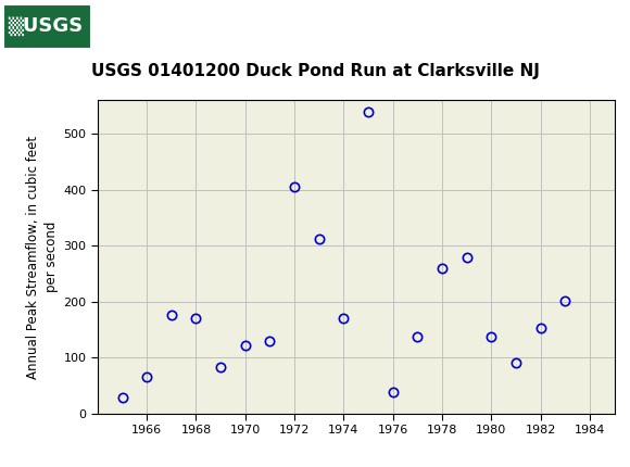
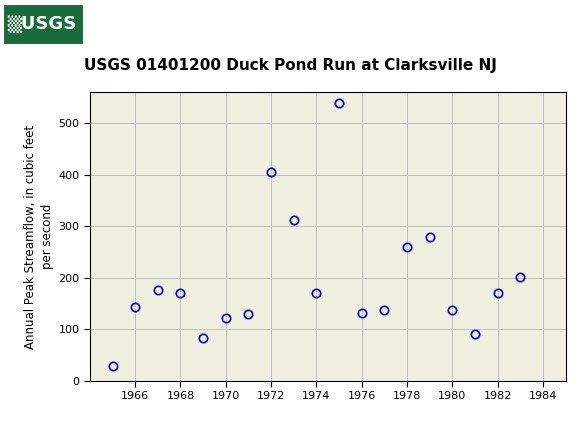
1966: 66 -> 142
1976: 38 -> 132
1982: 152 -> 170
